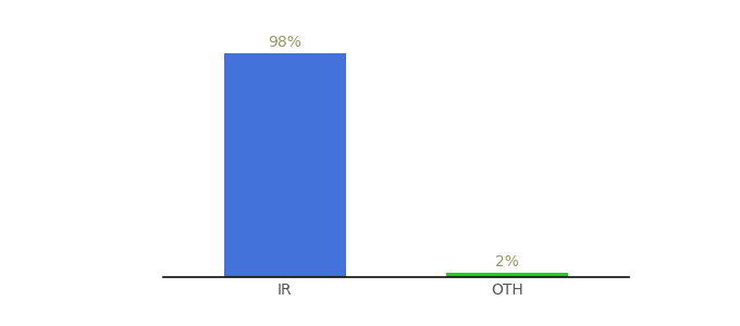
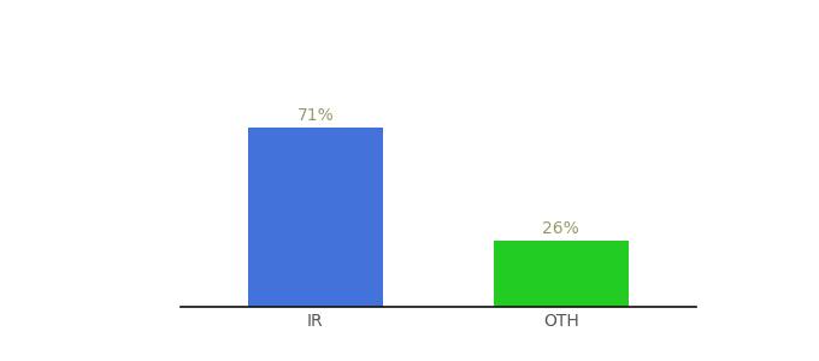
IR: 98% -> 71%
OTH: 2% -> 26%
